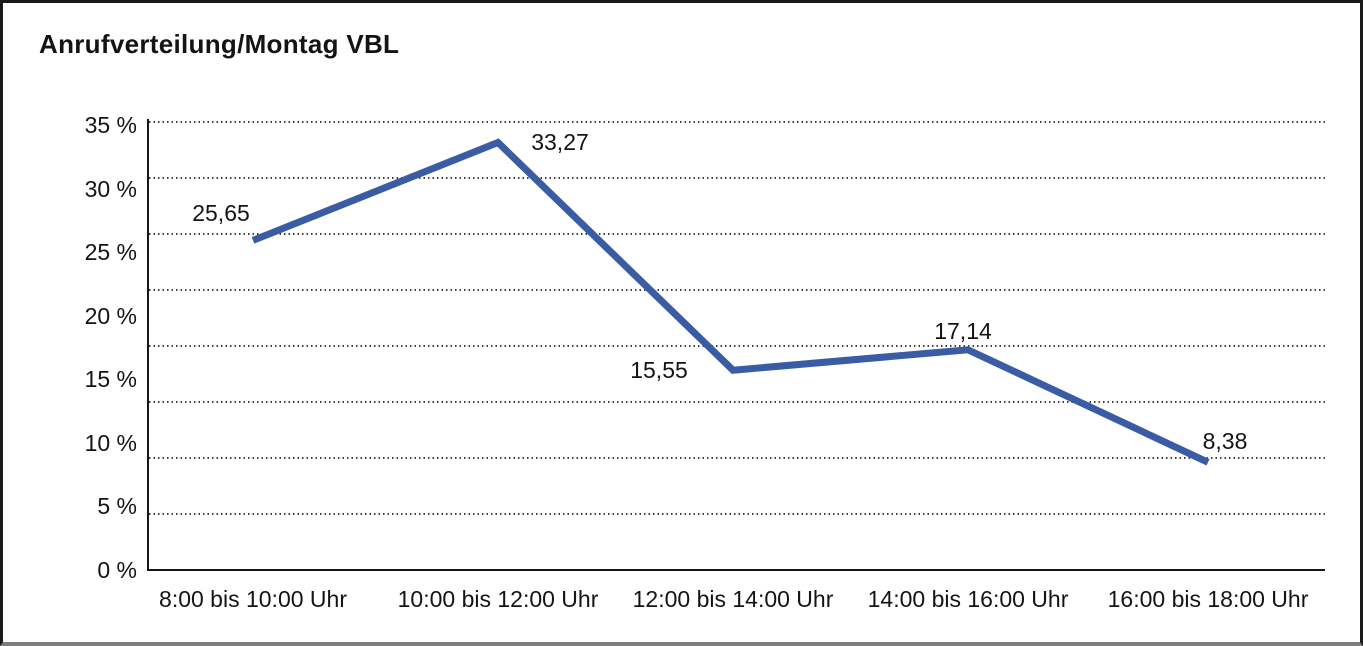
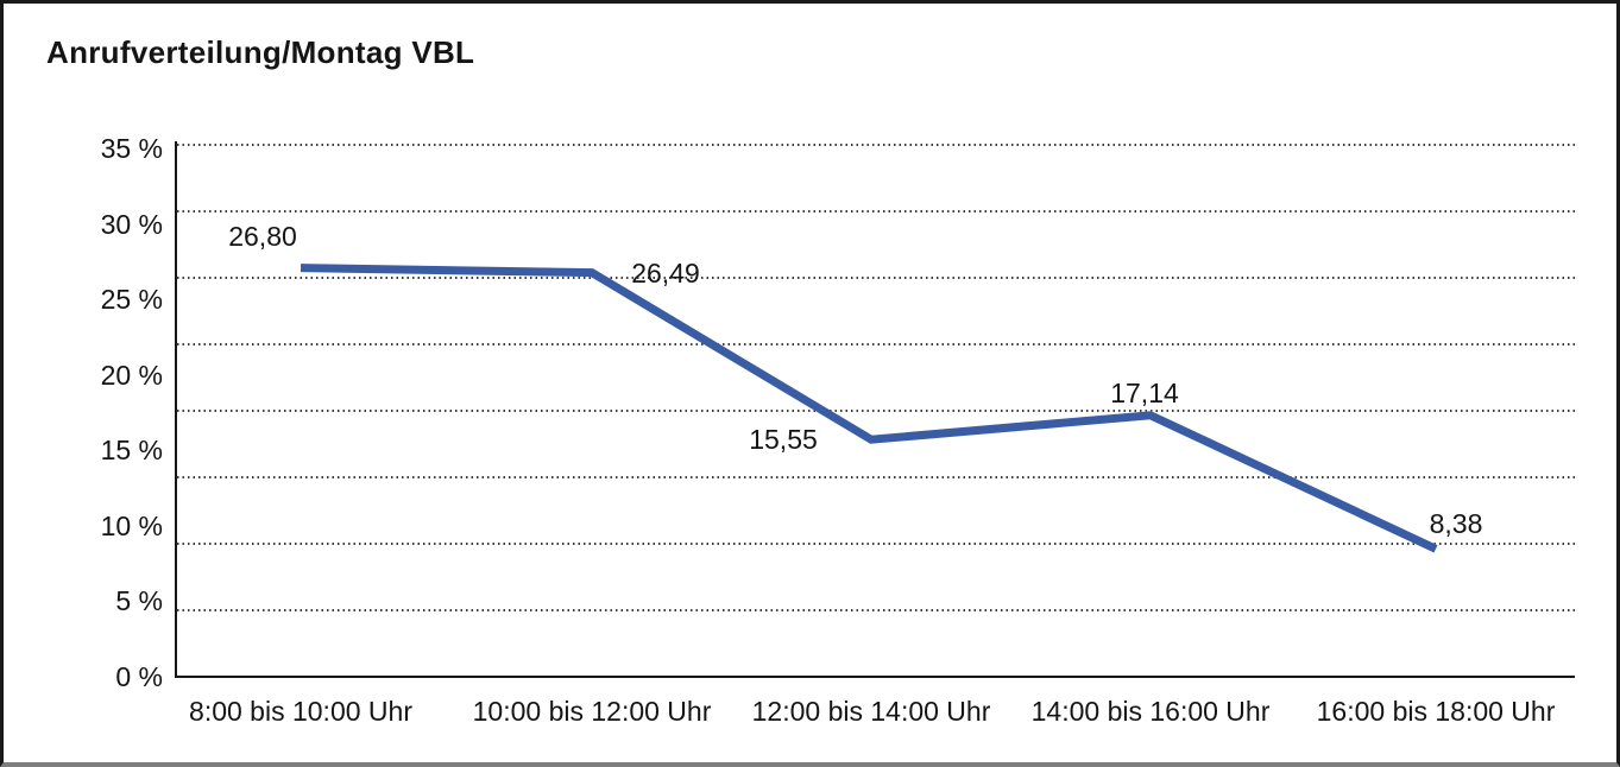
8:00 bis 10:00 Uhr: 25,65 -> 26,80
10:00 bis 12:00 Uhr: 33,27 -> 26,49
